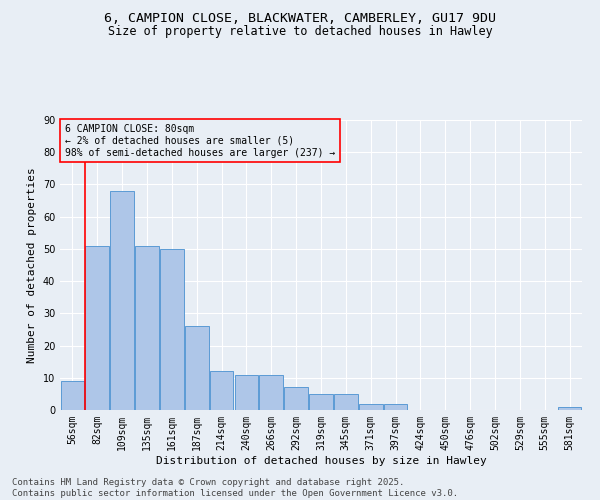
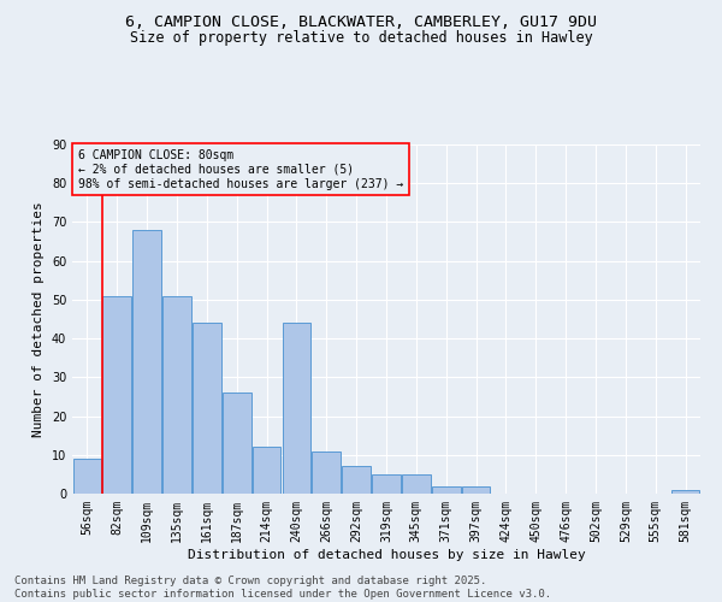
161sqm: 50 -> 44
240sqm: 11 -> 44
